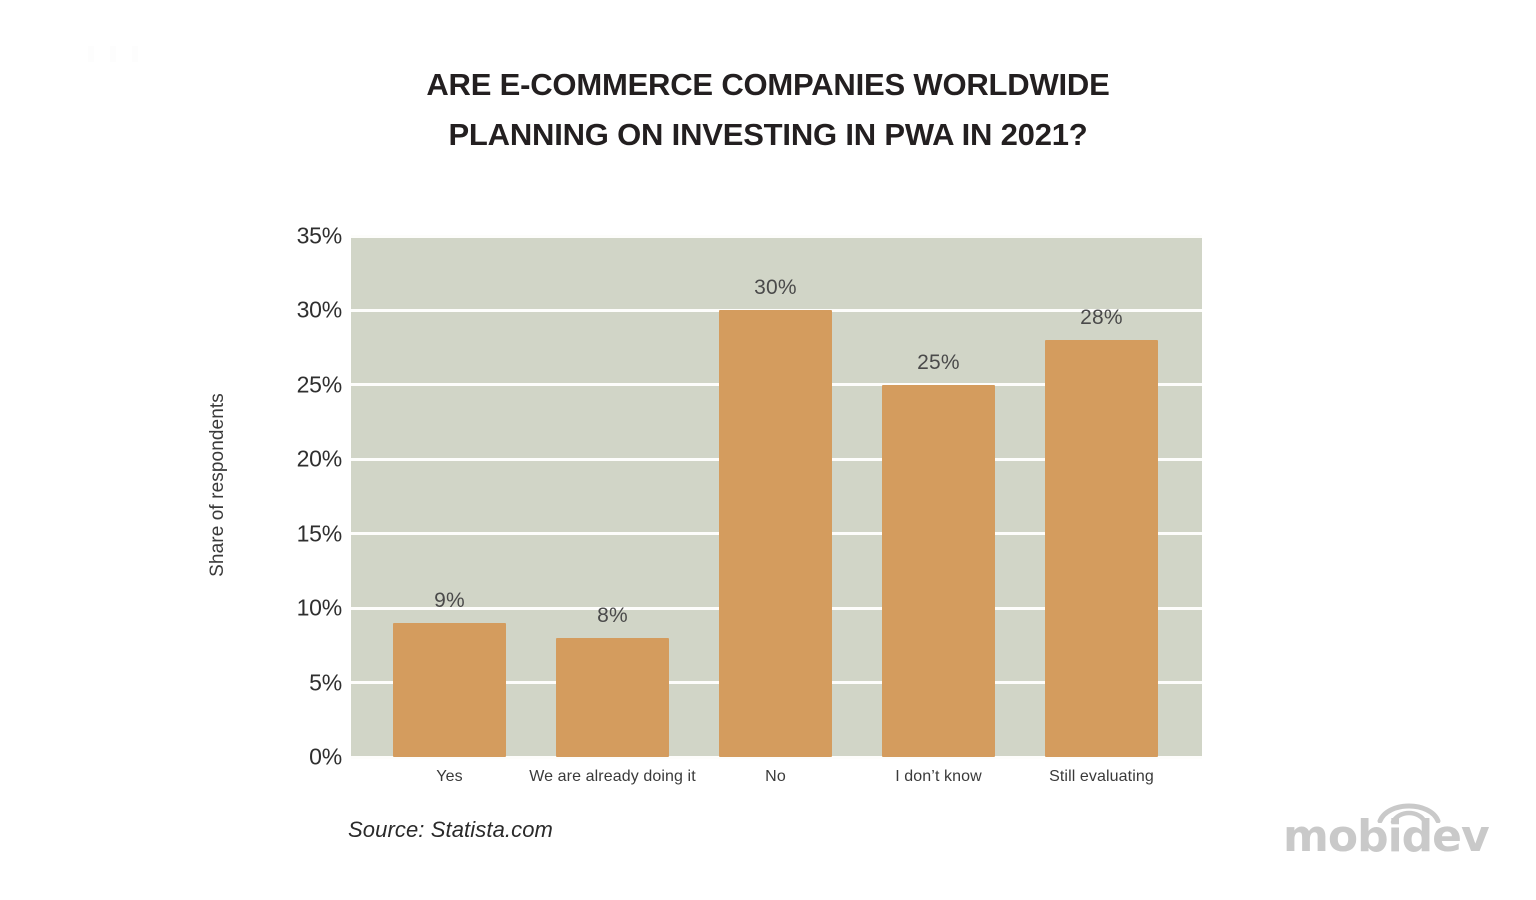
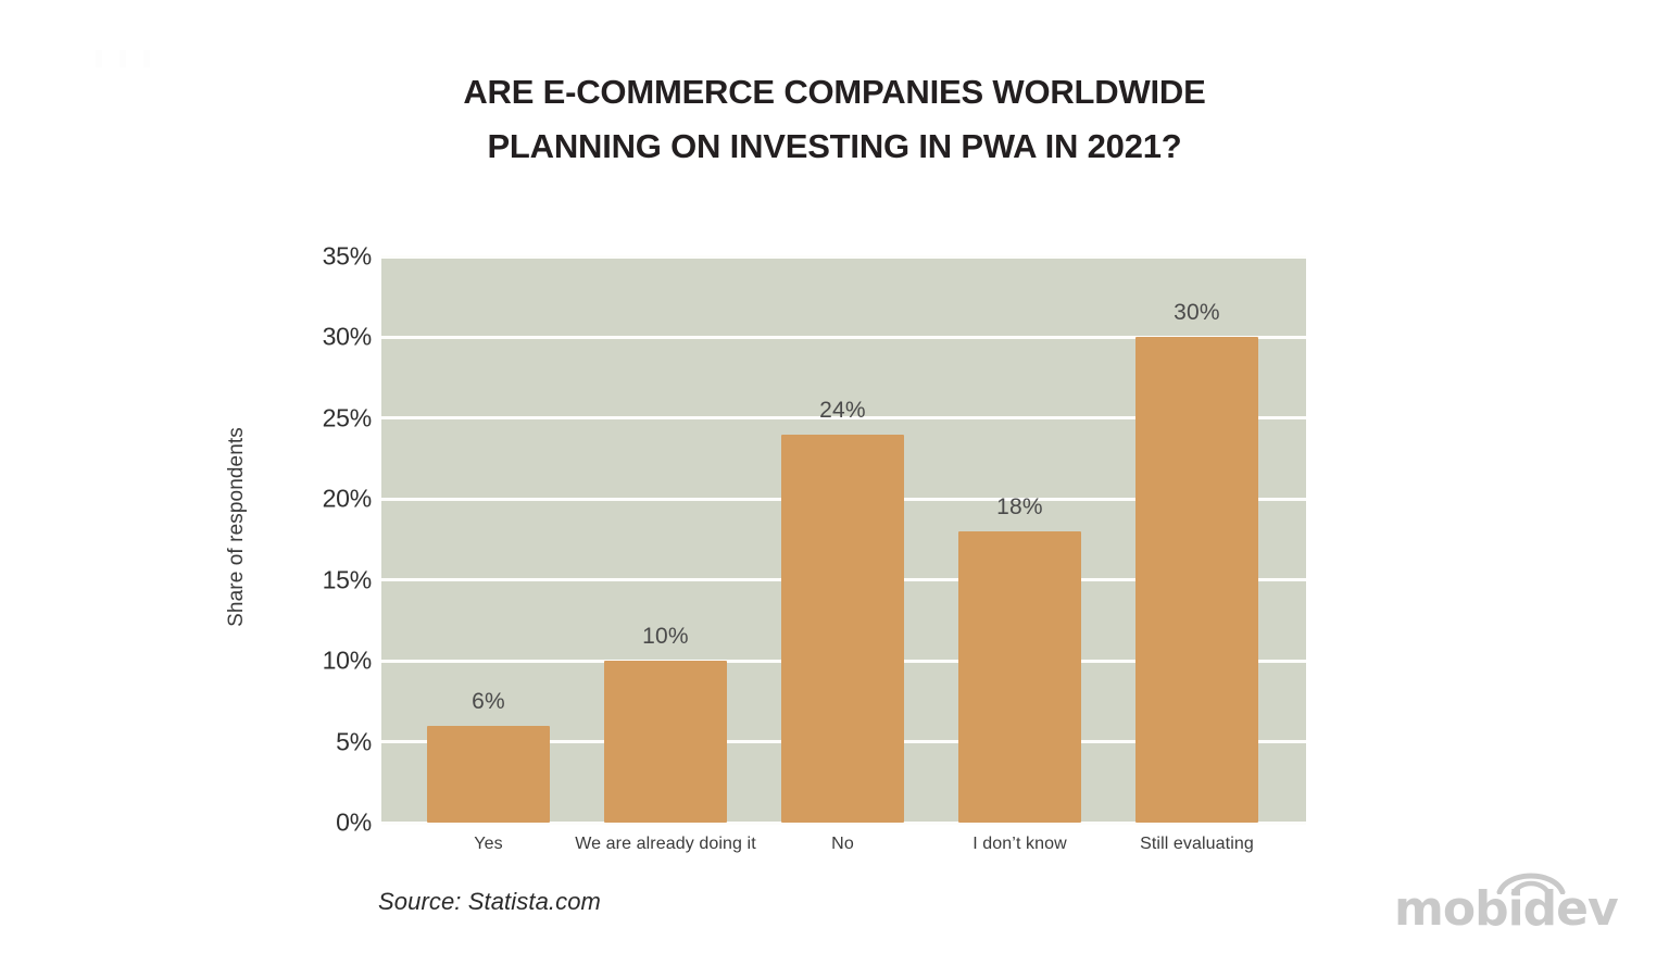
Yes: 9% -> 6%
We are already doing it: 8% -> 10%
No: 30% -> 24%
I don’t know: 25% -> 18%
Still evaluating: 28% -> 30%
